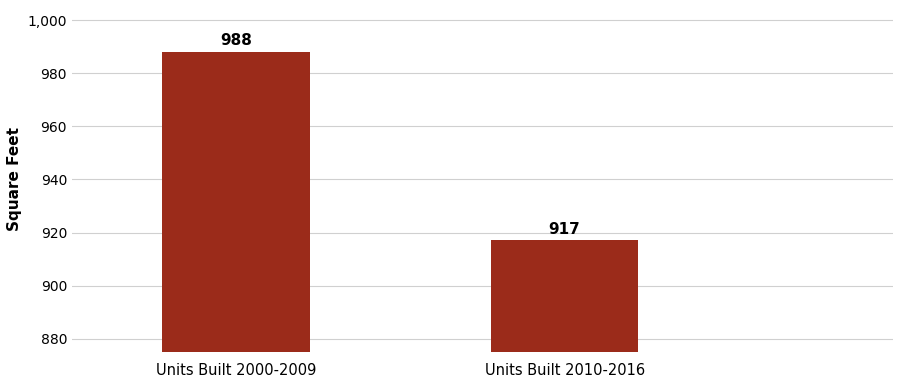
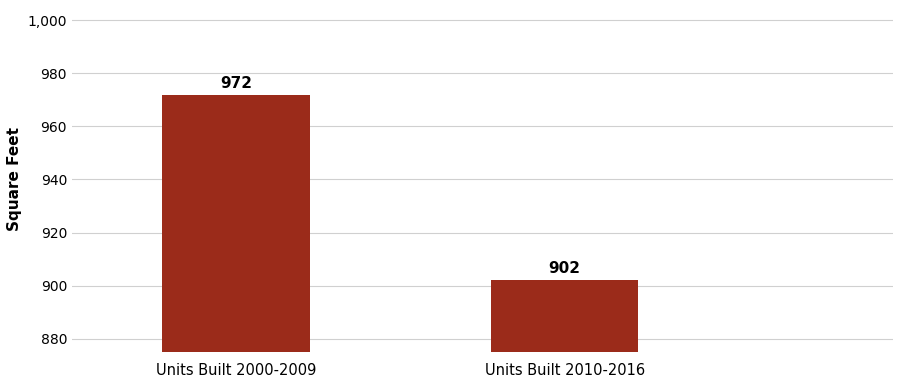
Units Built 2000-2009: 988 -> 972
Units Built 2010-2016: 917 -> 902
